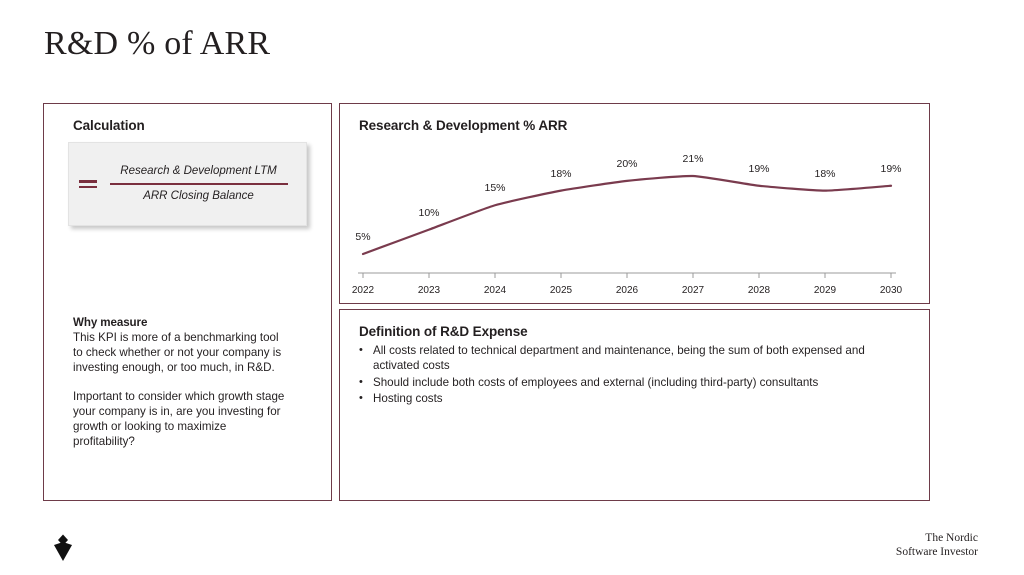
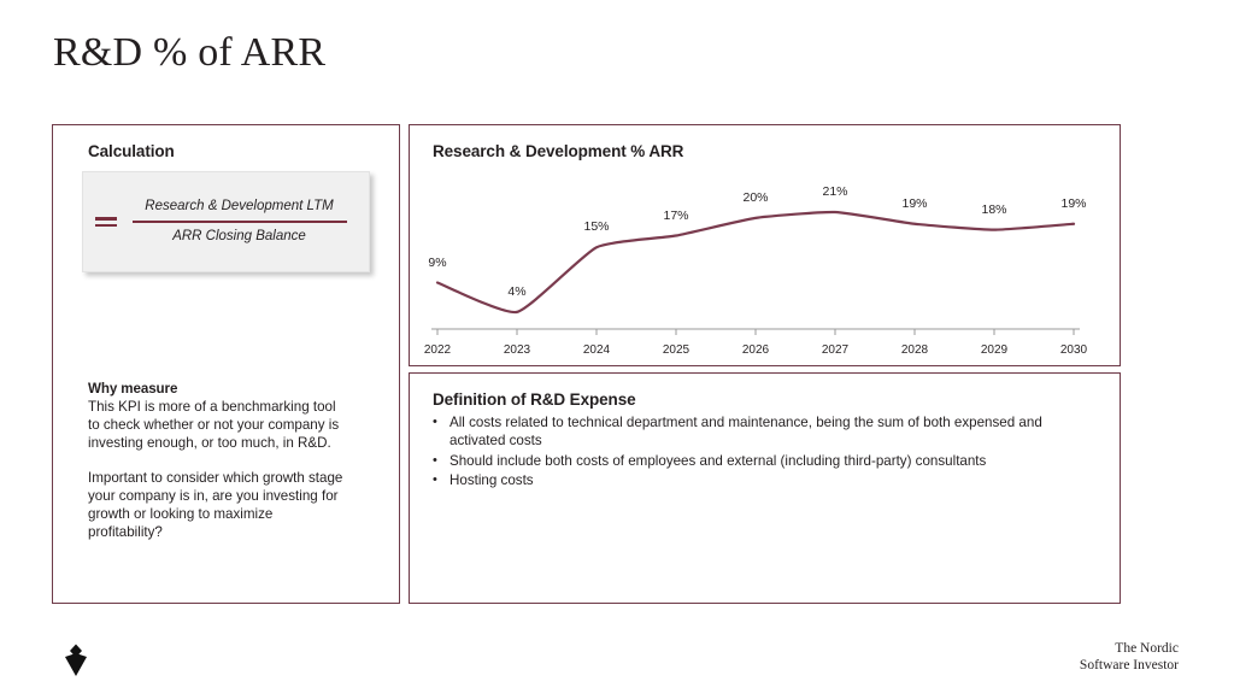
2022: 5% -> 9%
2023: 10% -> 4%
2025: 18% -> 17%
